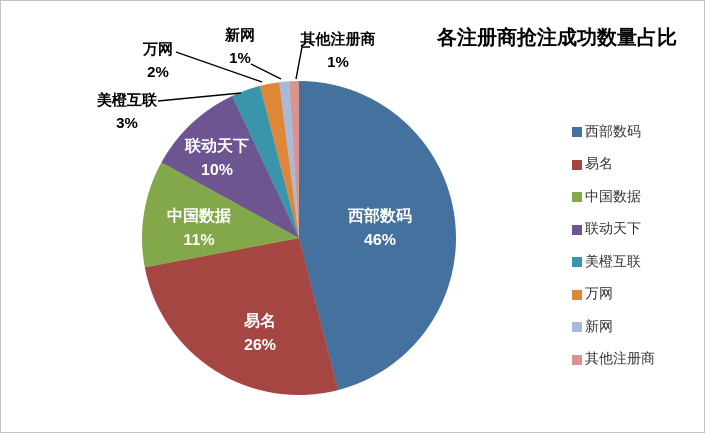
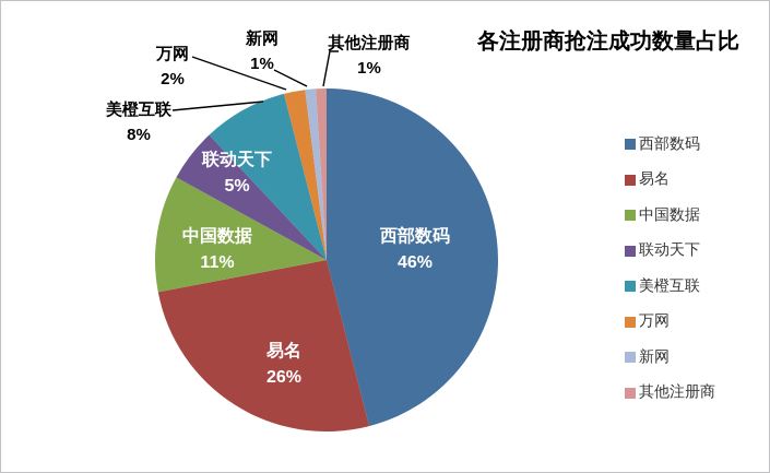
联动天下: 10% -> 5%
美橙互联: 3% -> 8%
